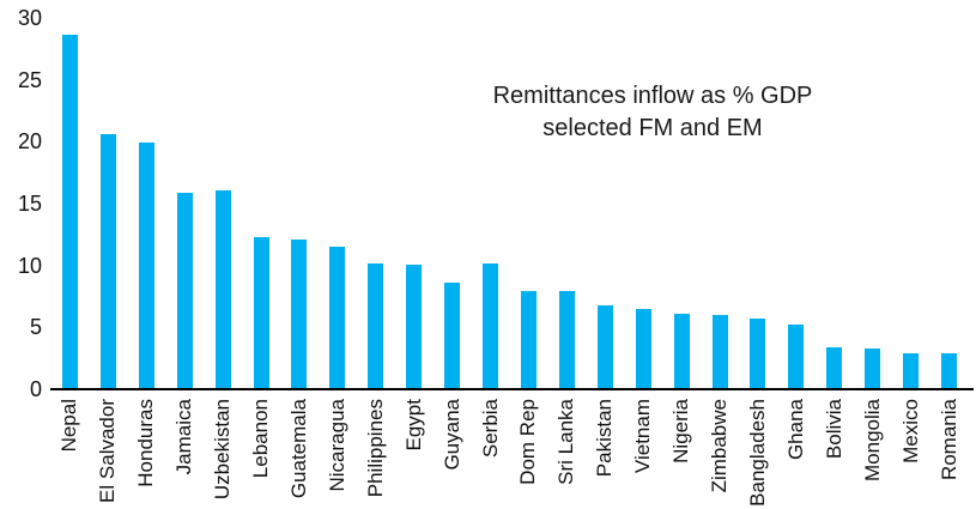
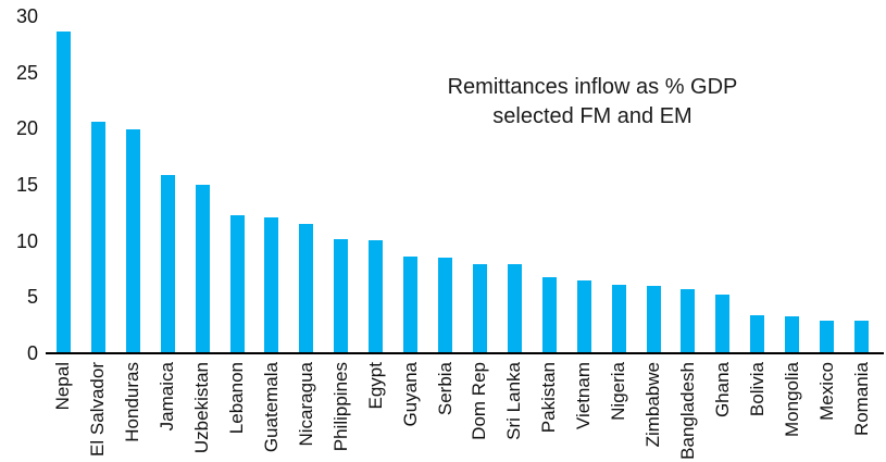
Uzbekistan: 16.1 -> 15.0
Serbia: 10.2 -> 8.5
